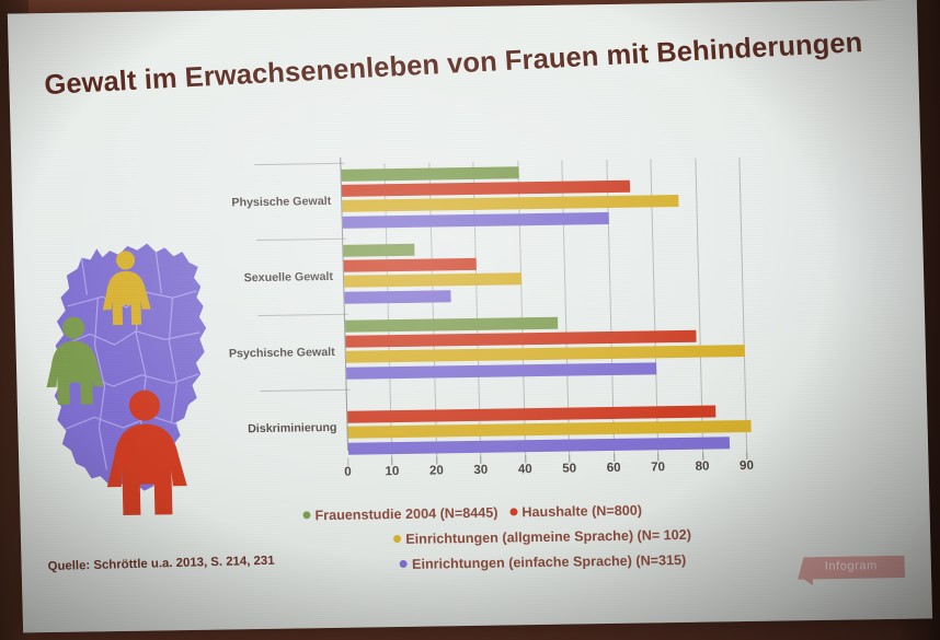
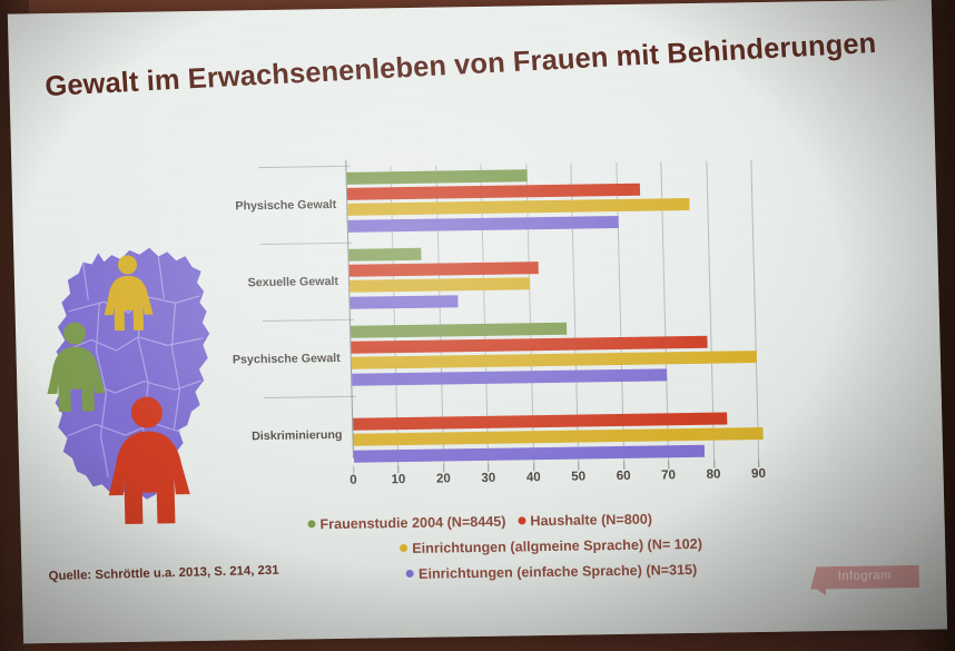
Haushalte (N=800)/Sexuelle Gewalt: 30 -> 42
Einrichtungen (einfache Sprache) (N=315)/Diskriminierung: 86 -> 78
